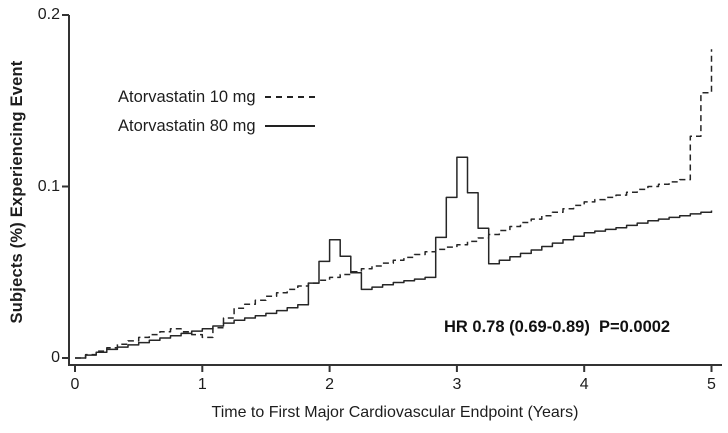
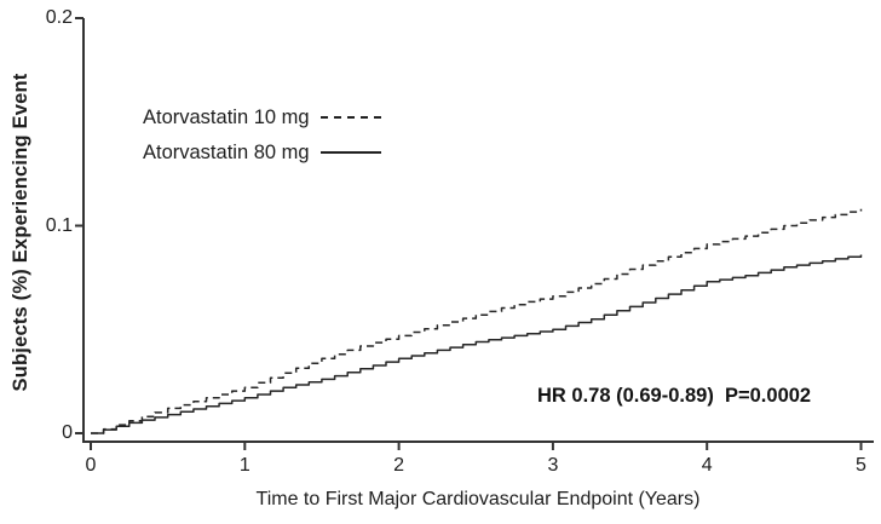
Atorvastatin 10 mg/1: 0.012 -> 0.022
Atorvastatin 80 mg/2: 0.069 -> 0.036
Atorvastatin 80 mg/3: 0.117 -> 0.050
Atorvastatin 10 mg/5: 0.180 -> 0.108
